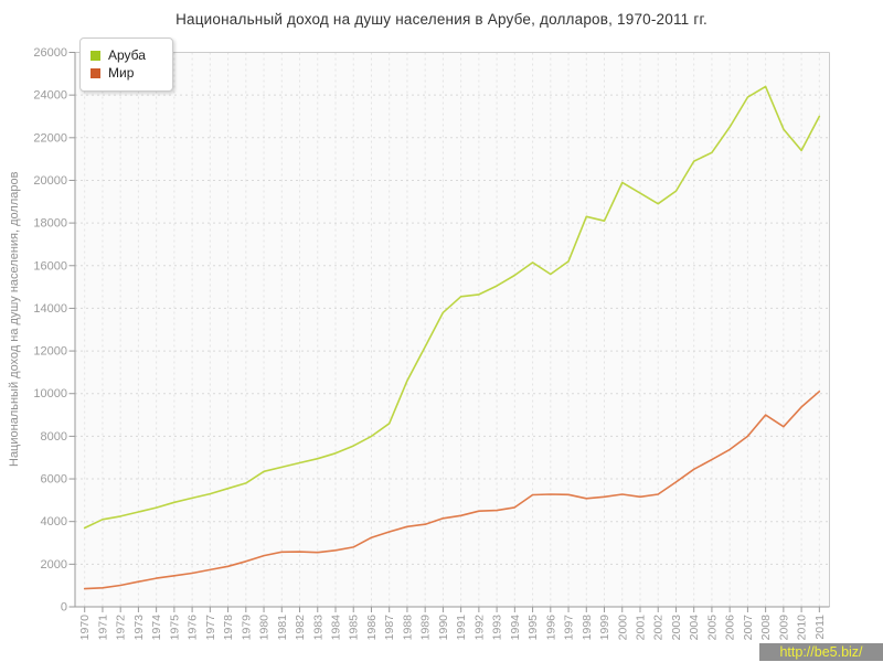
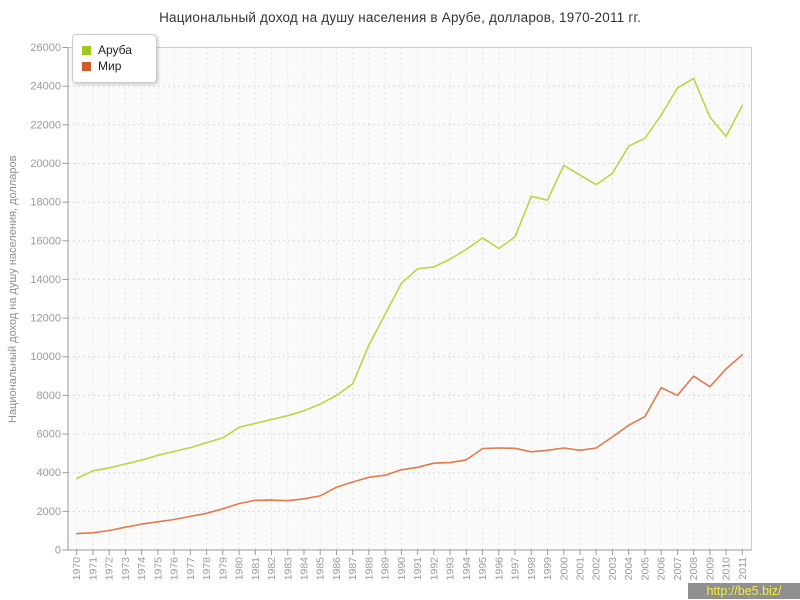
Мир/2006: 7400 -> 8400
